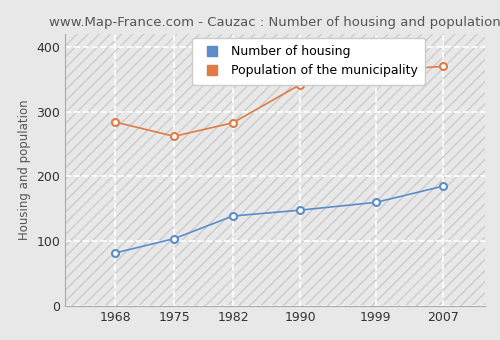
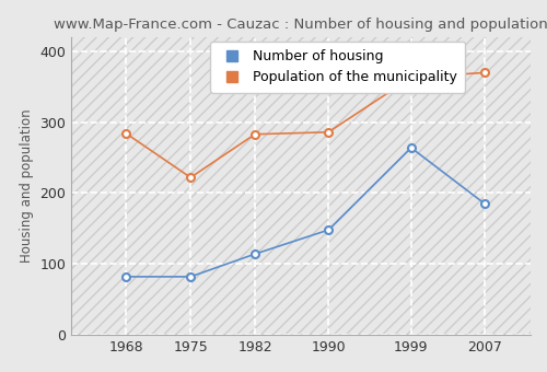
Number of housing/1975: 104 -> 82
Population of the municipality/1975: 262 -> 222
Number of housing/1982: 139 -> 114
Population of the municipality/1990: 342 -> 286
Number of housing/1999: 160 -> 264
